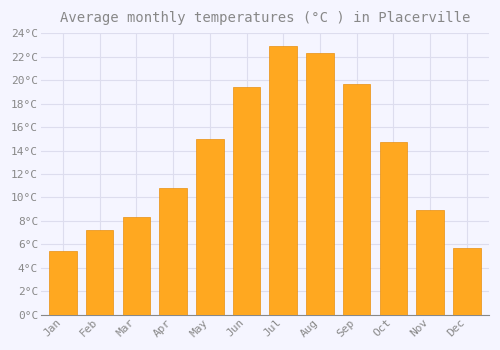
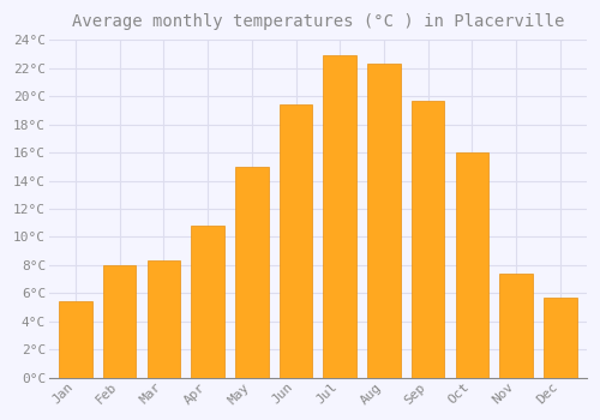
Feb: 7.2°C -> 8.0°C
Oct: 14.7°C -> 16.0°C
Nov: 8.9°C -> 7.4°C
